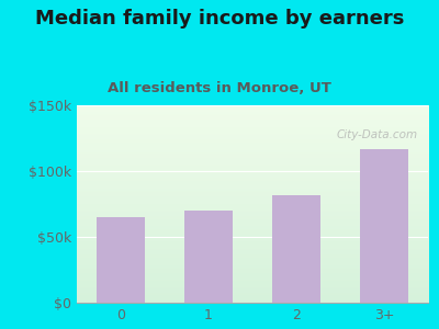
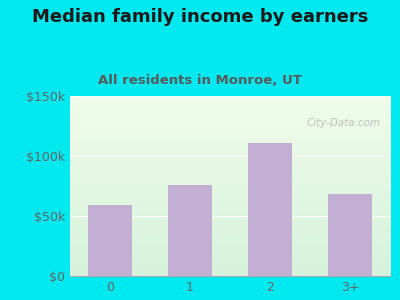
0: $65k -> $59k
1: $70k -> $76k
2: $82k -> $111k
3+: $117k -> $68k
